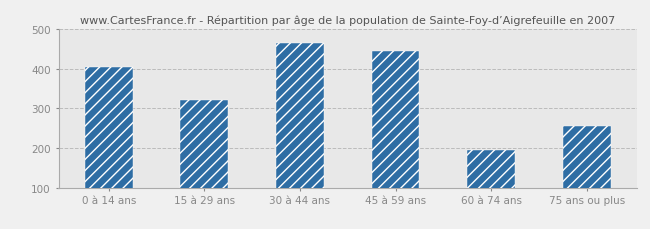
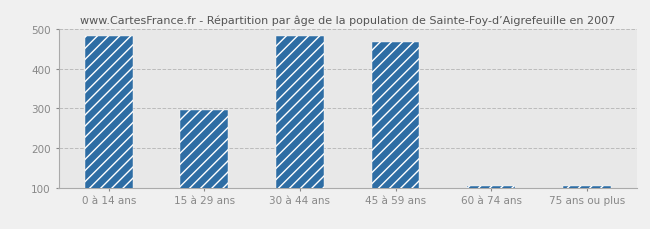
0 à 14 ans: 405 -> 481
15 à 29 ans: 320 -> 295
30 à 44 ans: 465 -> 483
45 à 59 ans: 445 -> 467
60 à 74 ans: 195 -> 104
75 ans ou plus: 255 -> 103
